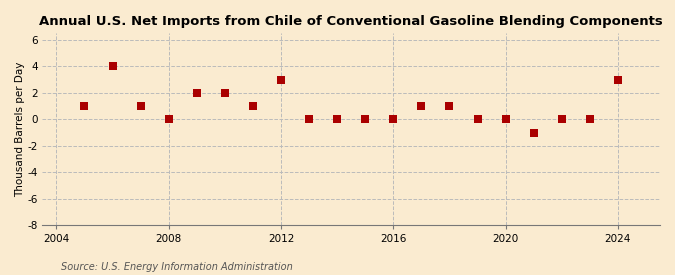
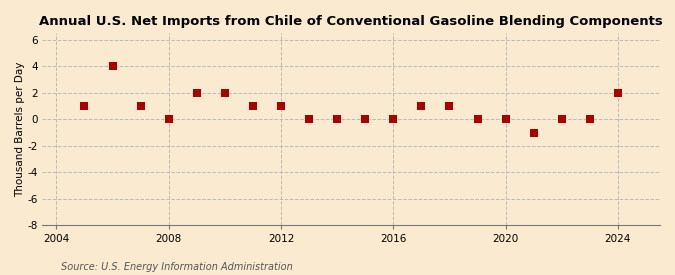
2012: 3 -> 1
2024: 3 -> 2
